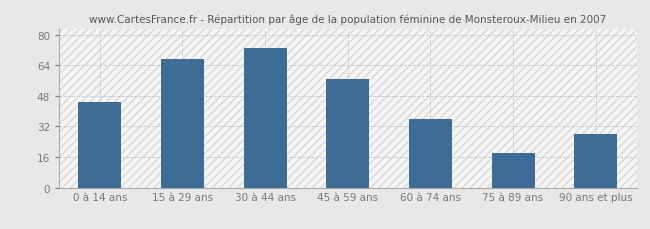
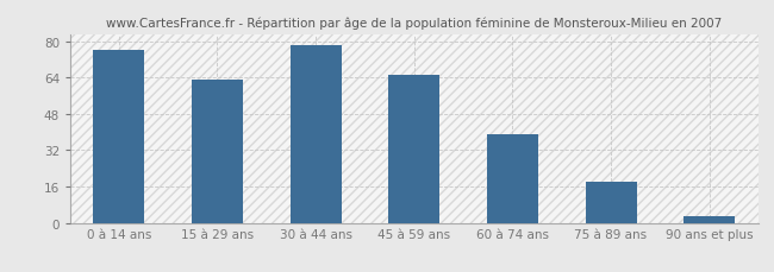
0 à 14 ans: 45 -> 76
15 à 29 ans: 67 -> 63
30 à 44 ans: 73 -> 78
45 à 59 ans: 57 -> 65
60 à 74 ans: 36 -> 39
90 ans et plus: 28 -> 3
